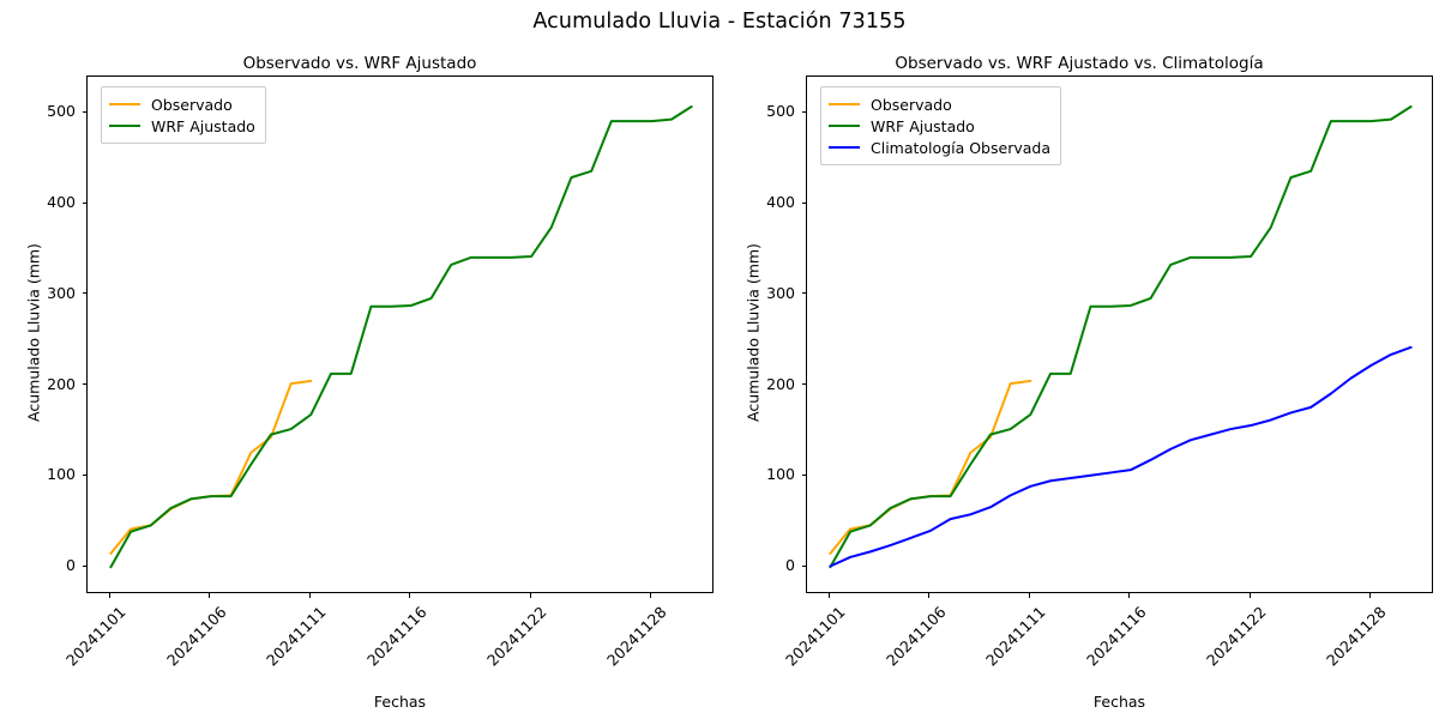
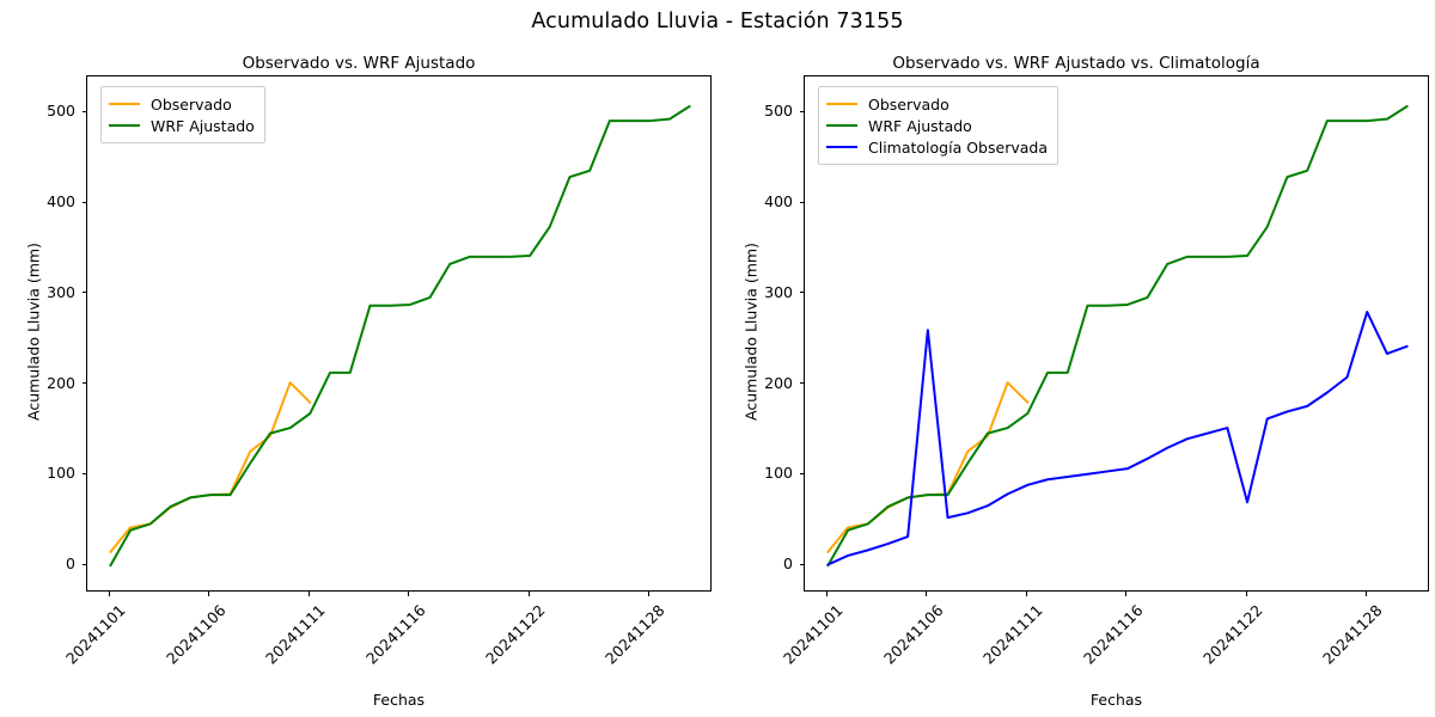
Climatología Observada/20241106: 40 -> 260
Observado/20241111: 200 -> 180
Climatología Observada/20241122: 160 -> 70
Climatología Observada/20241128: 220 -> 280
